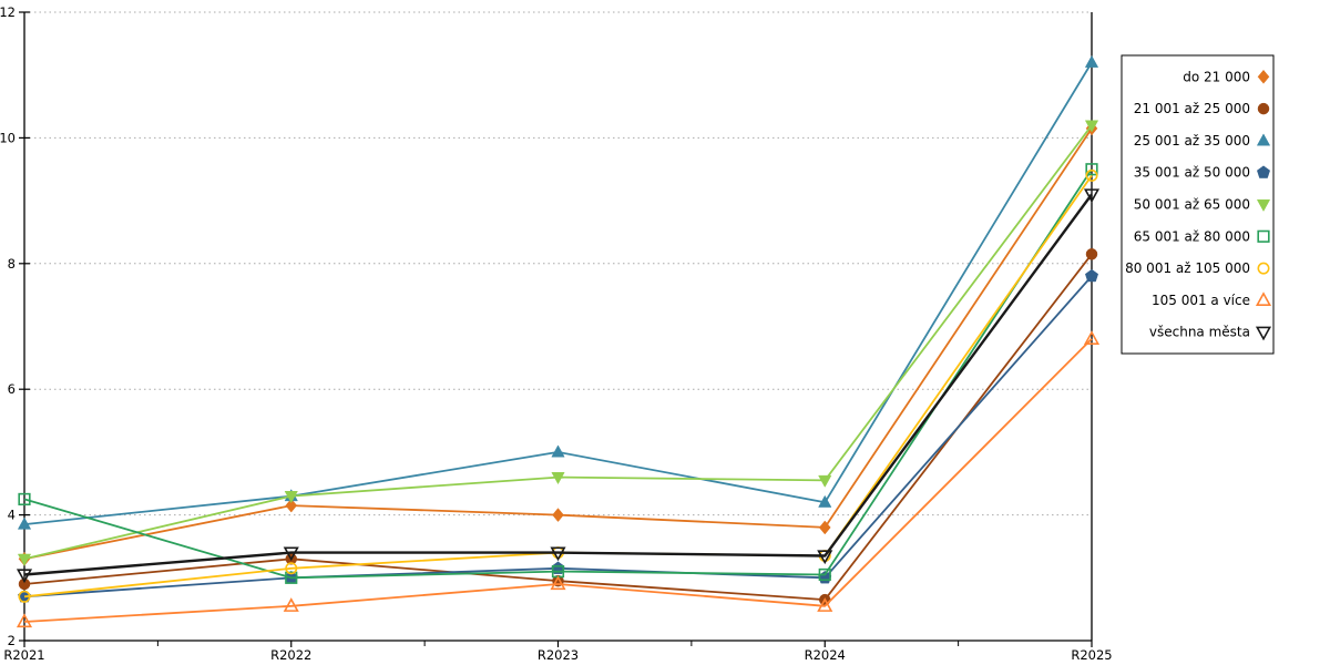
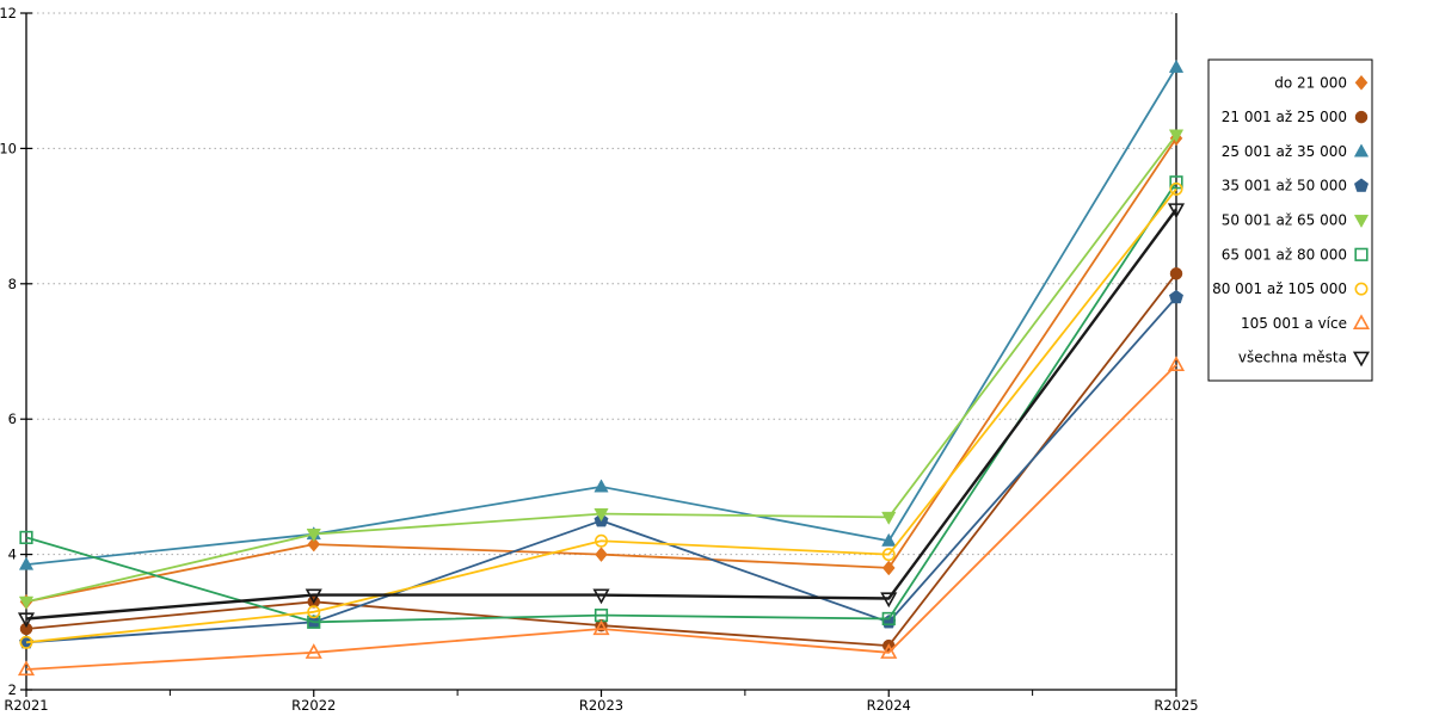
35 001 až 50 000/R2023: 3.1 -> 4.5
80 001 až 105 000/R2023: 3.4 -> 4.2
80 001 až 105 000/R2024: 3.4 -> 4.0
